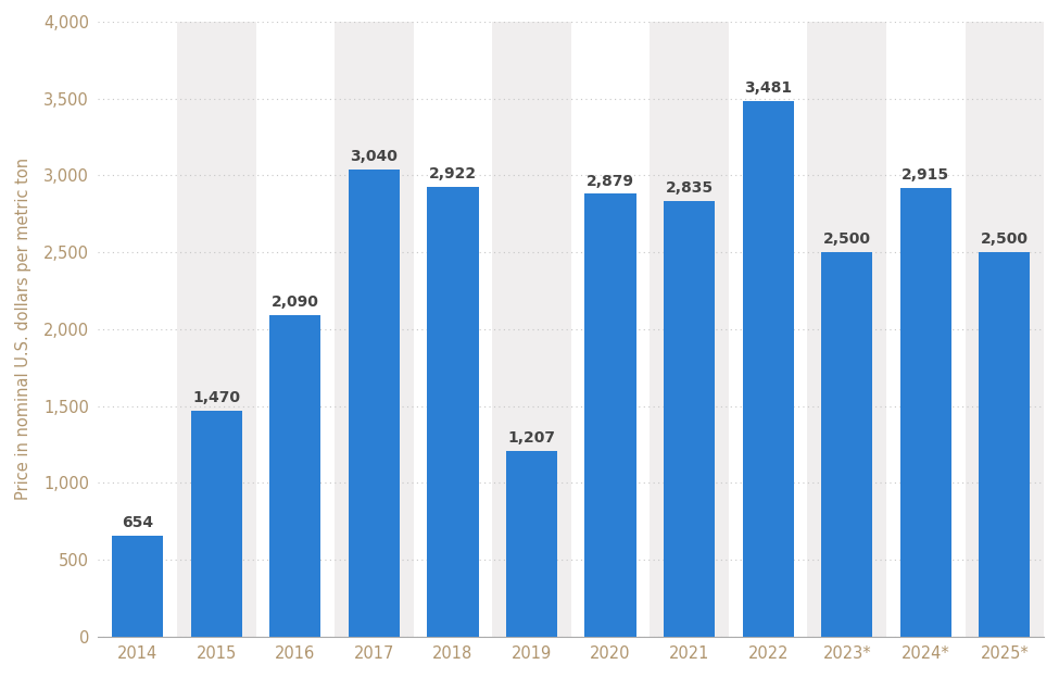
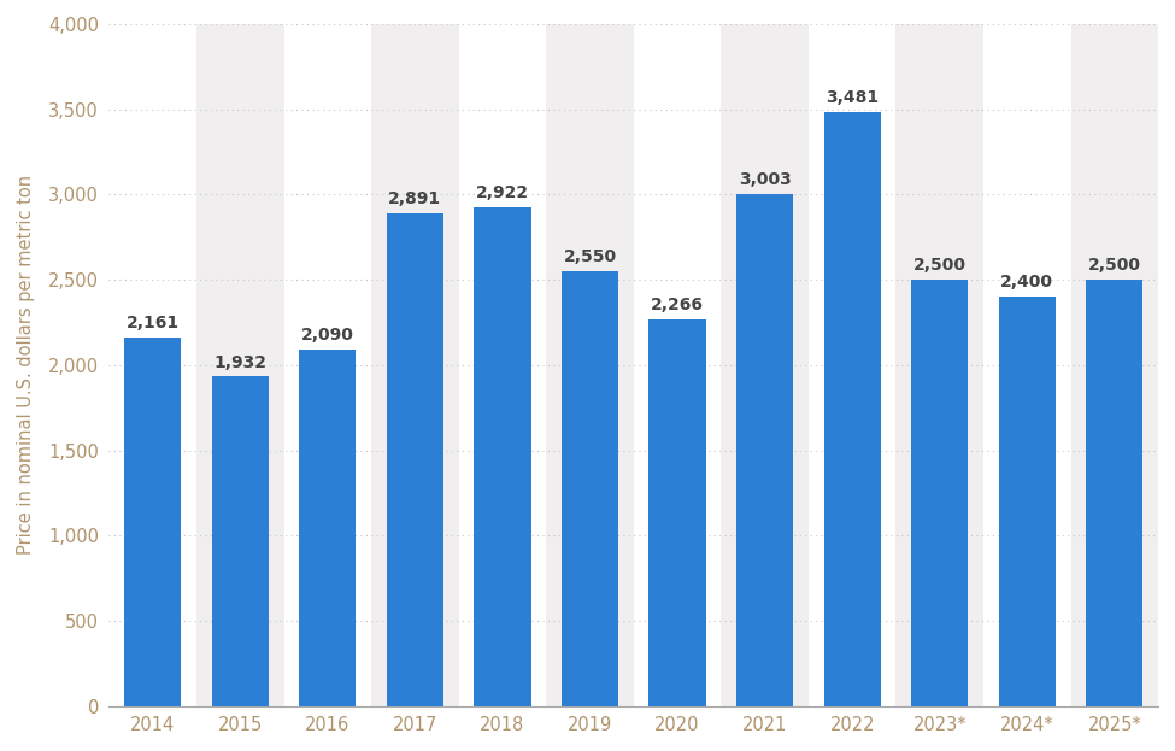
2014: 654 -> 2,161
2015: 1,470 -> 1,932
2017: 3,040 -> 2,891
2019: 1,207 -> 2,550
2020: 2,879 -> 2,266
2021: 2,835 -> 3,003
2024*: 2,915 -> 2,400
